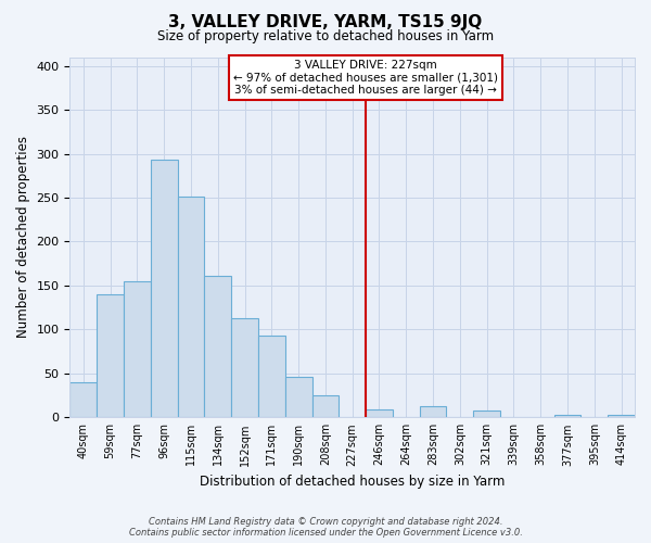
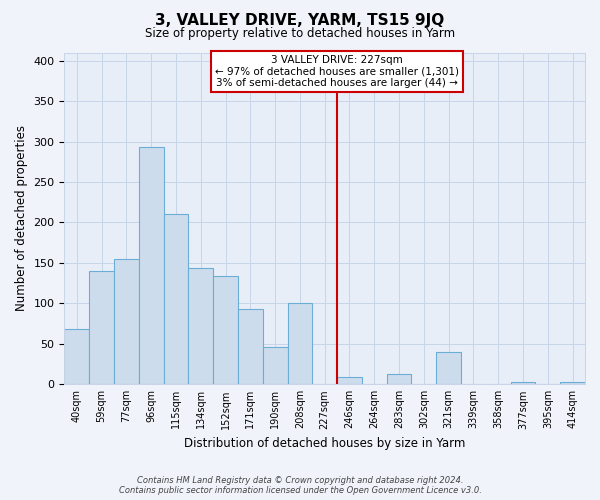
40sqm: 40 -> 68
115sqm: 251 -> 210
134sqm: 161 -> 144
152sqm: 113 -> 134
208sqm: 25 -> 100
321sqm: 8 -> 40
